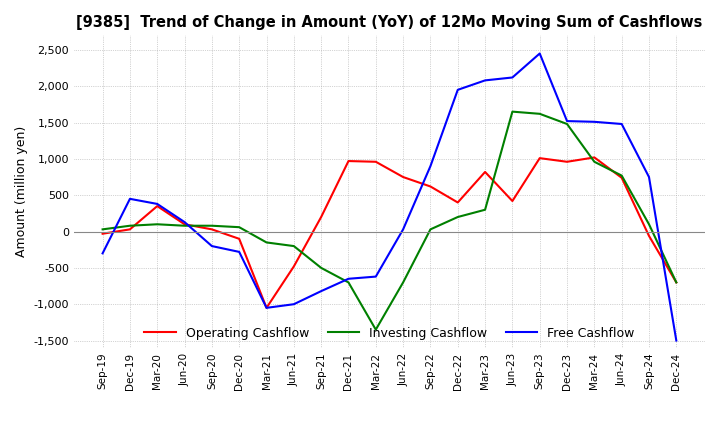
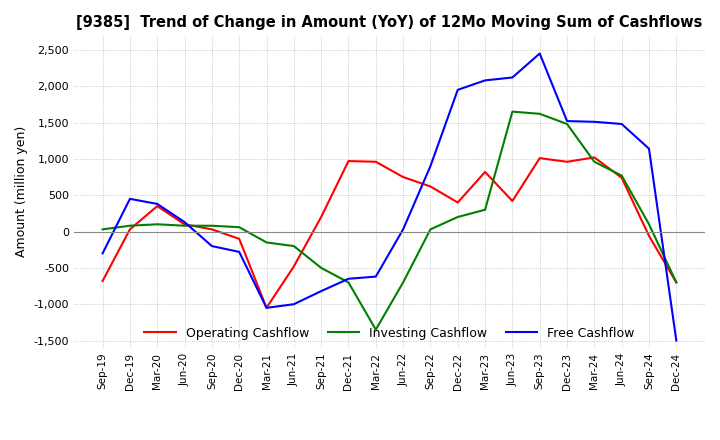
Operating Cashflow/Sep-19: -30 -> -680
Free Cashflow/Sep-24: 750 -> 1,140
